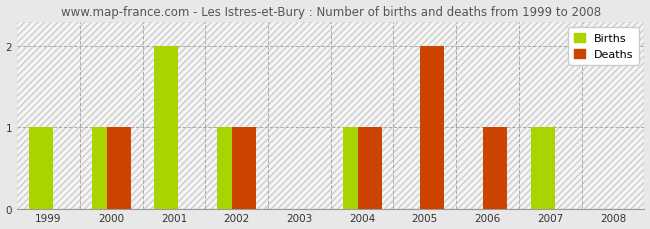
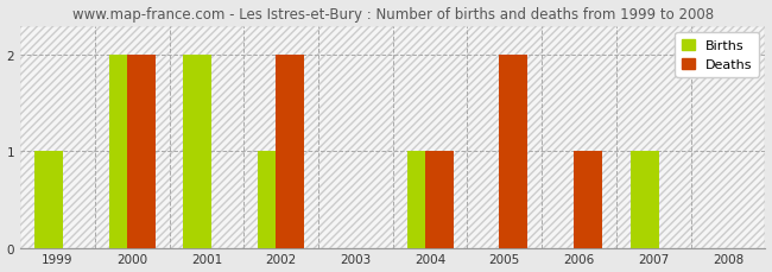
Births/2000: 1 -> 2
Deaths/2000: 1 -> 2
Deaths/2002: 1 -> 2
